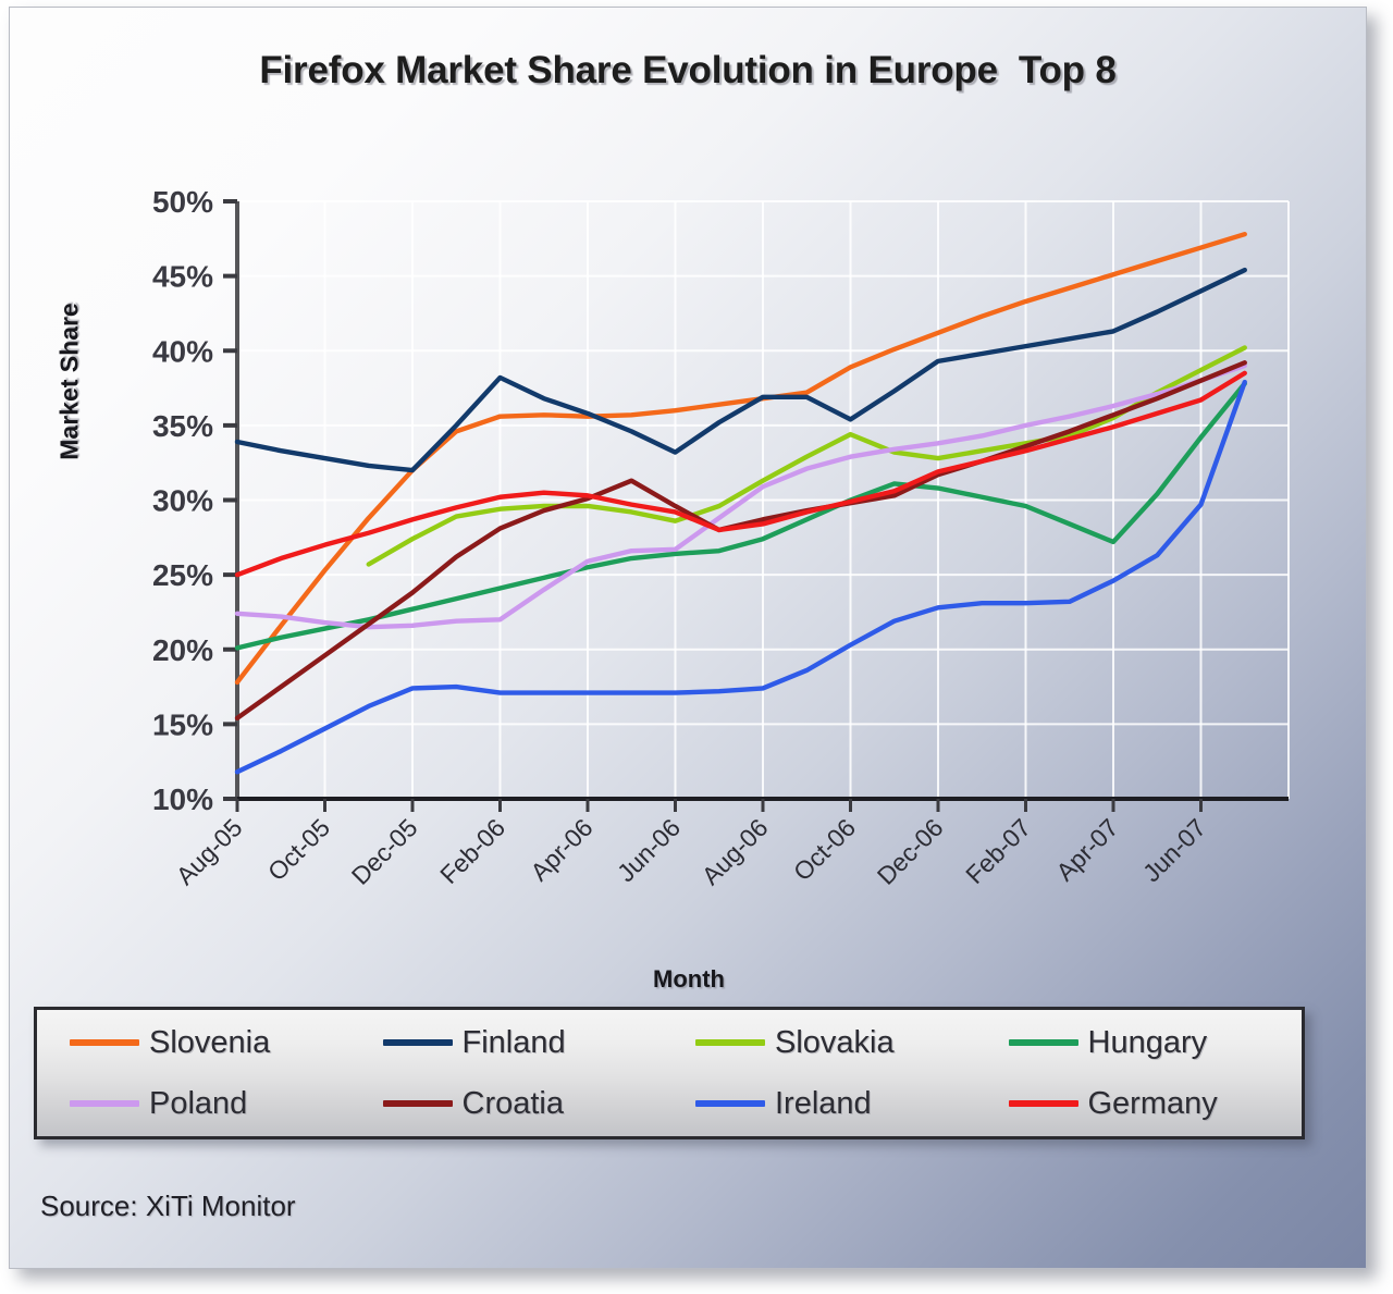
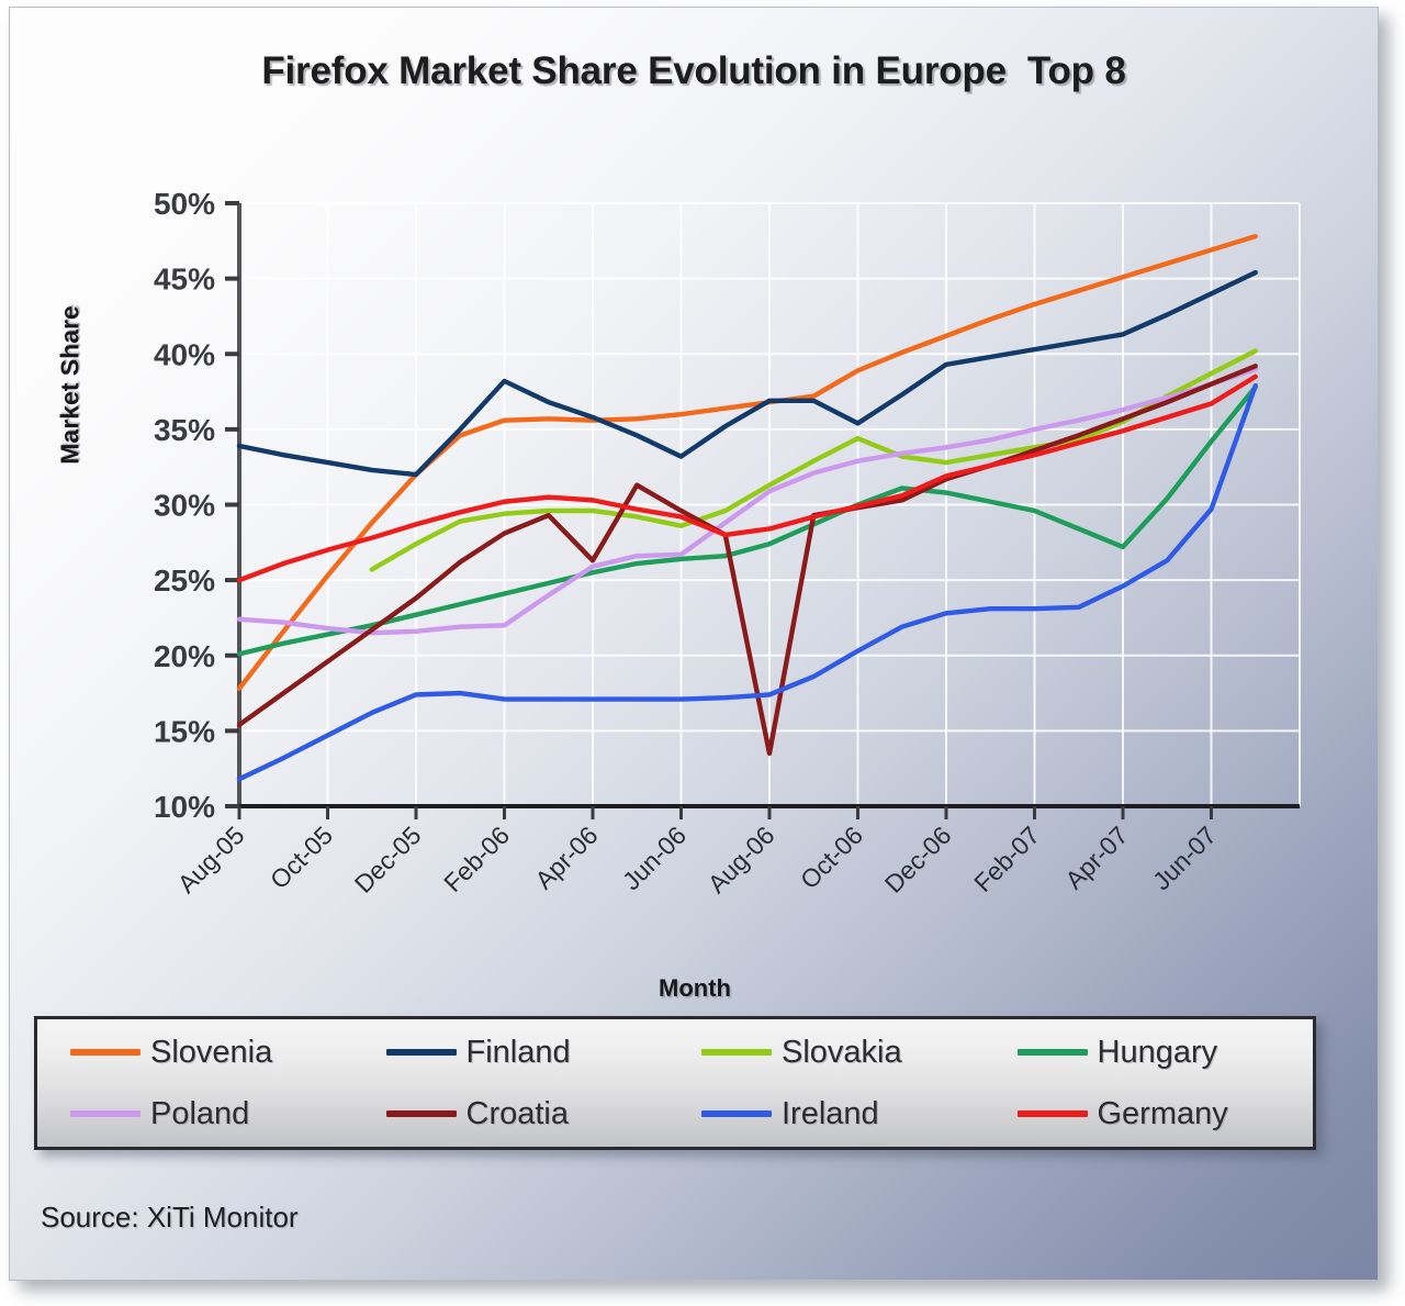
Croatia/Apr-06: 30.1% -> 26.3%
Croatia/Aug-06: 28.7% -> 13.5%
